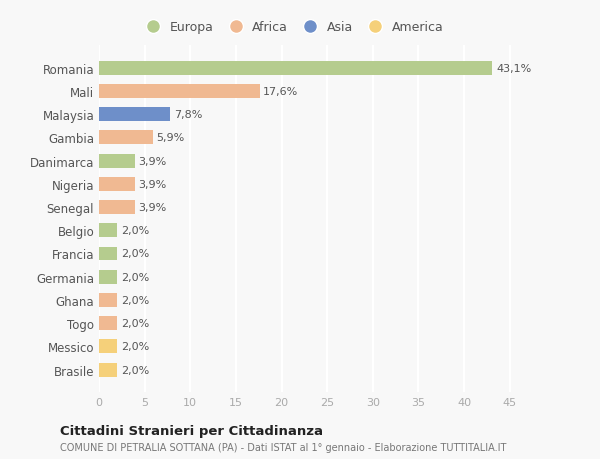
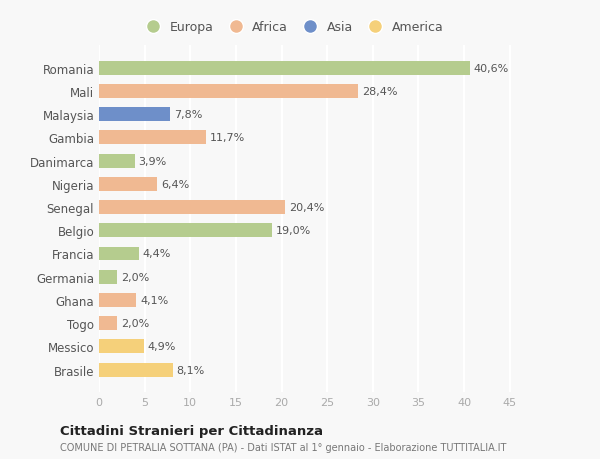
Romania: 43,1% -> 40,6%
Mali: 17,6% -> 28,4%
Gambia: 5,9% -> 11,7%
Nigeria: 3,9% -> 6,4%
Senegal: 3,9% -> 20,4%
Belgio: 2,0% -> 19,0%
Francia: 2,0% -> 4,4%
Ghana: 2,0% -> 4,1%
Messico: 2,0% -> 4,9%
Brasile: 2,0% -> 8,1%
